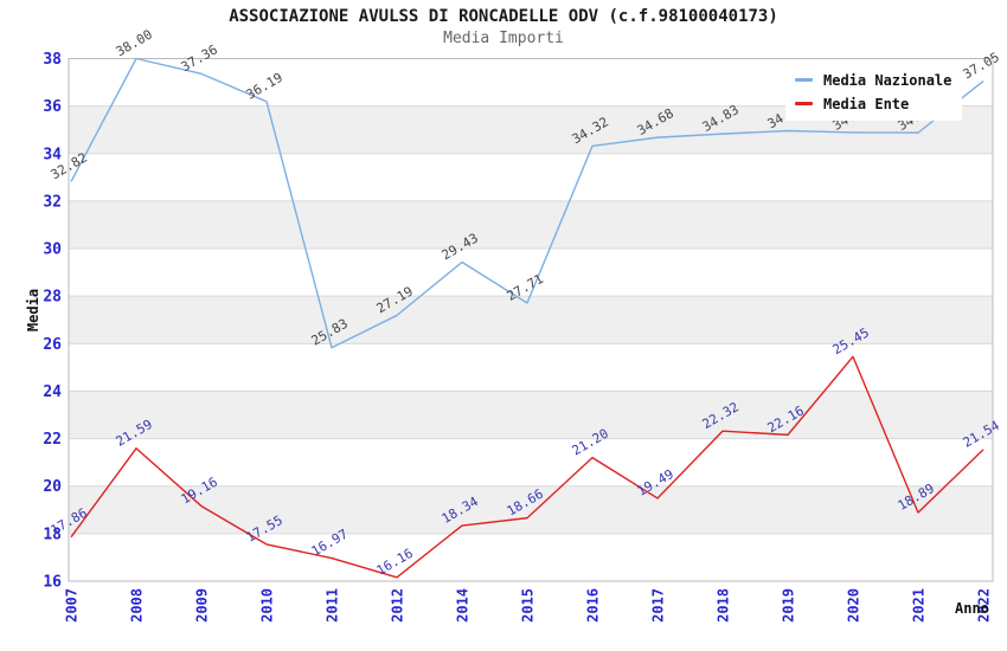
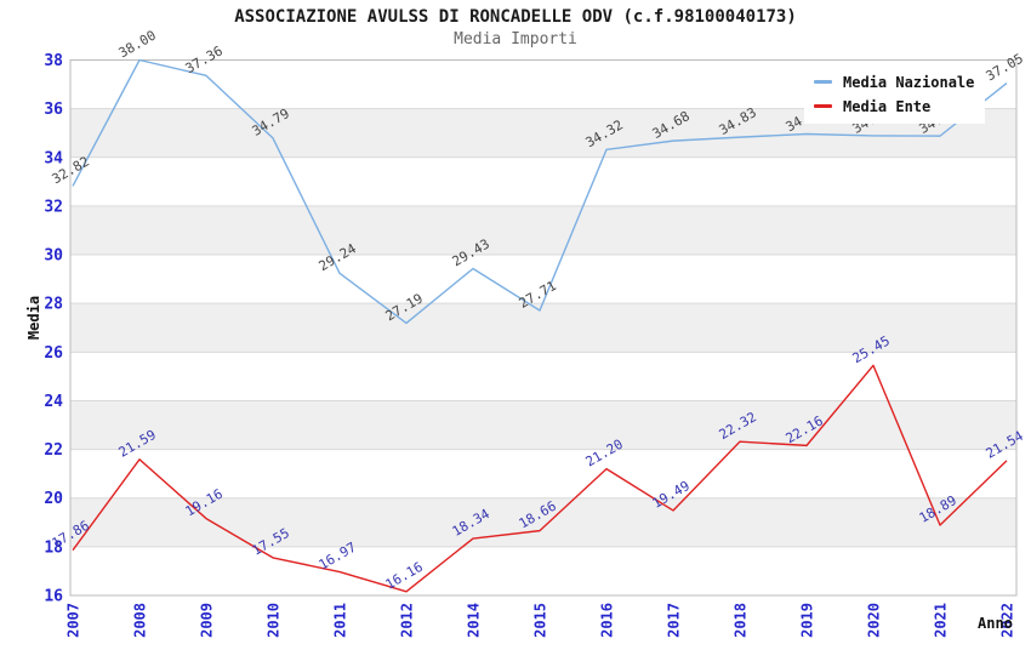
Media Nazionale/2010: 36.19 -> 34.79
Media Nazionale/2011: 25.83 -> 29.24
